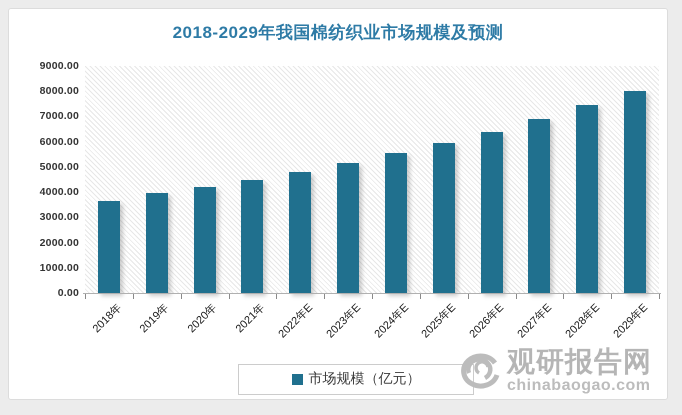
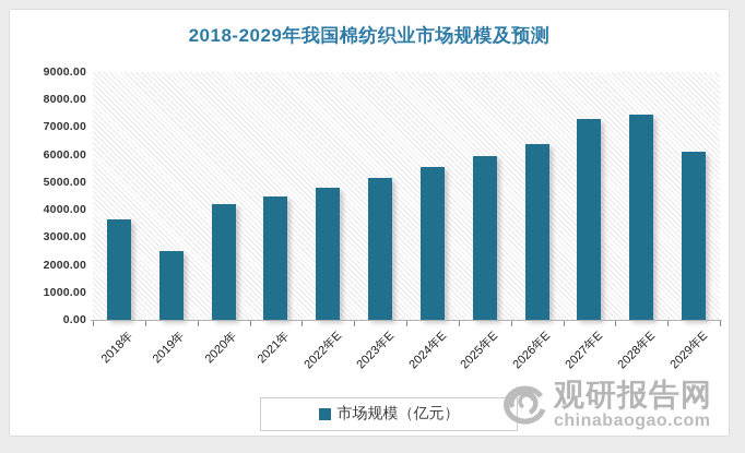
2019年: 4000 -> 2500
2027年E: 6900 -> 7300
2029年E: 8000 -> 6100
